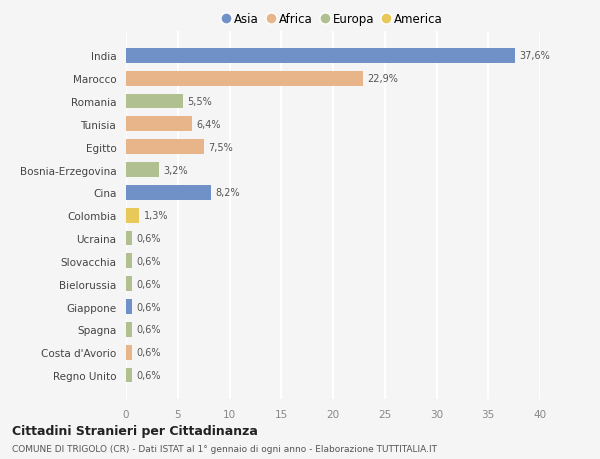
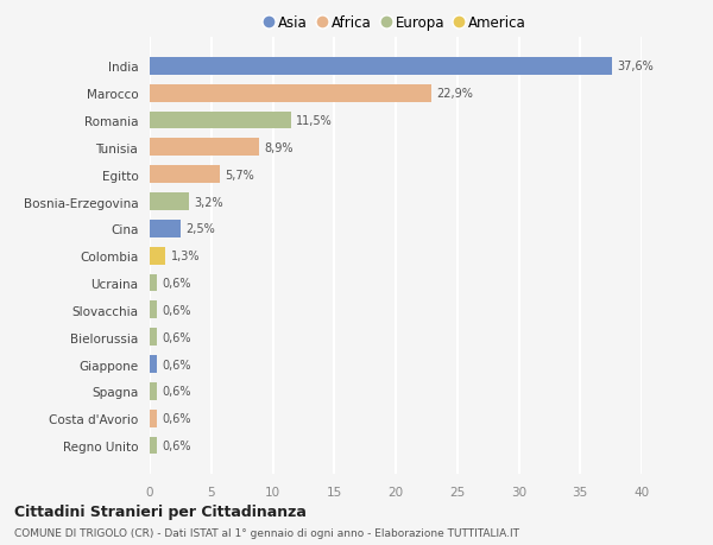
Romania: 5,5% -> 11,5%
Tunisia: 6,4% -> 8,9%
Egitto: 7,5% -> 5,7%
Cina: 8,2% -> 2,5%
